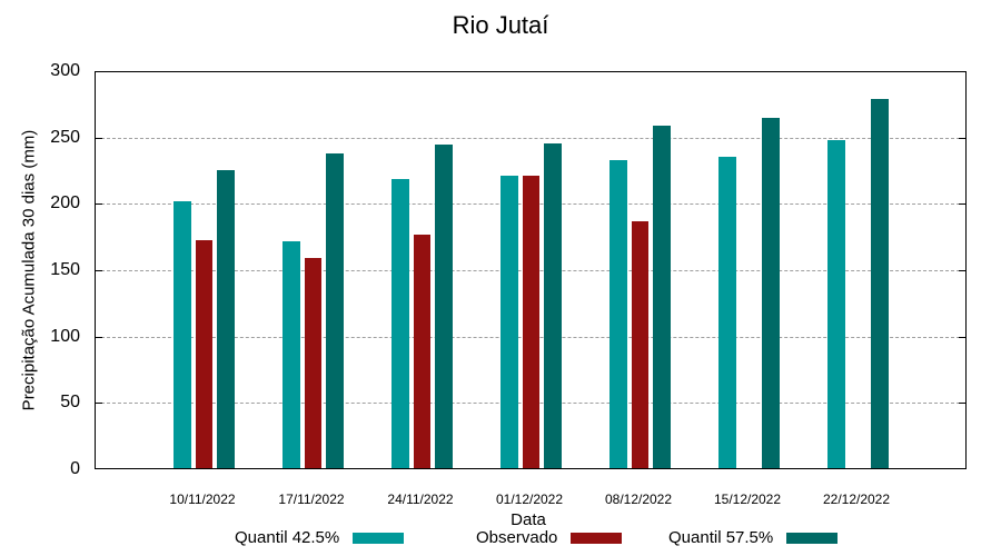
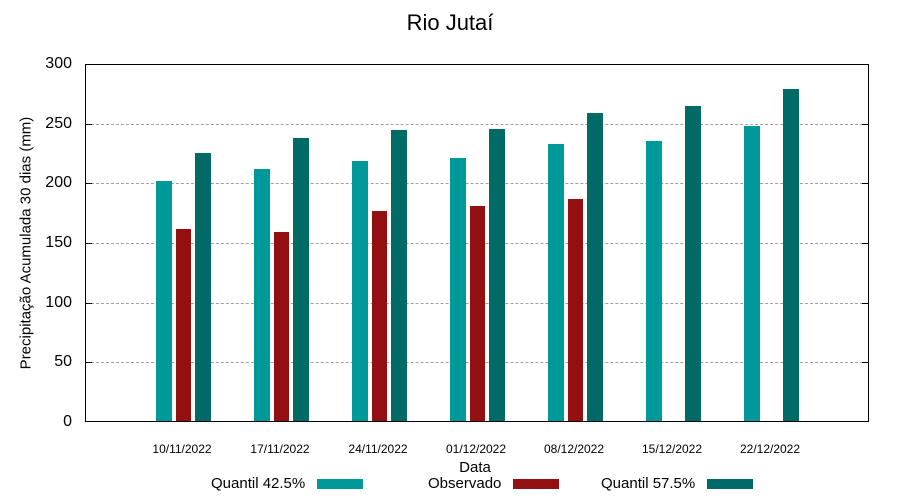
Observado/10/11/2022: 172 -> 161
Quantil 42.5%/17/11/2022: 171 -> 211
Observado/01/12/2022: 220 -> 180
